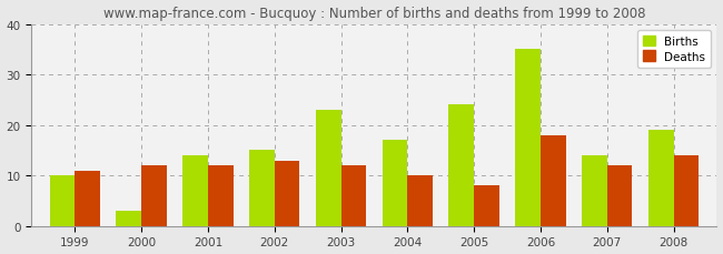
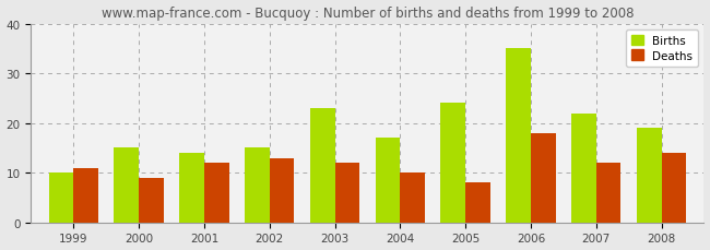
Births/2000: 3 -> 15
Deaths/2000: 12 -> 9
Births/2007: 14 -> 22
